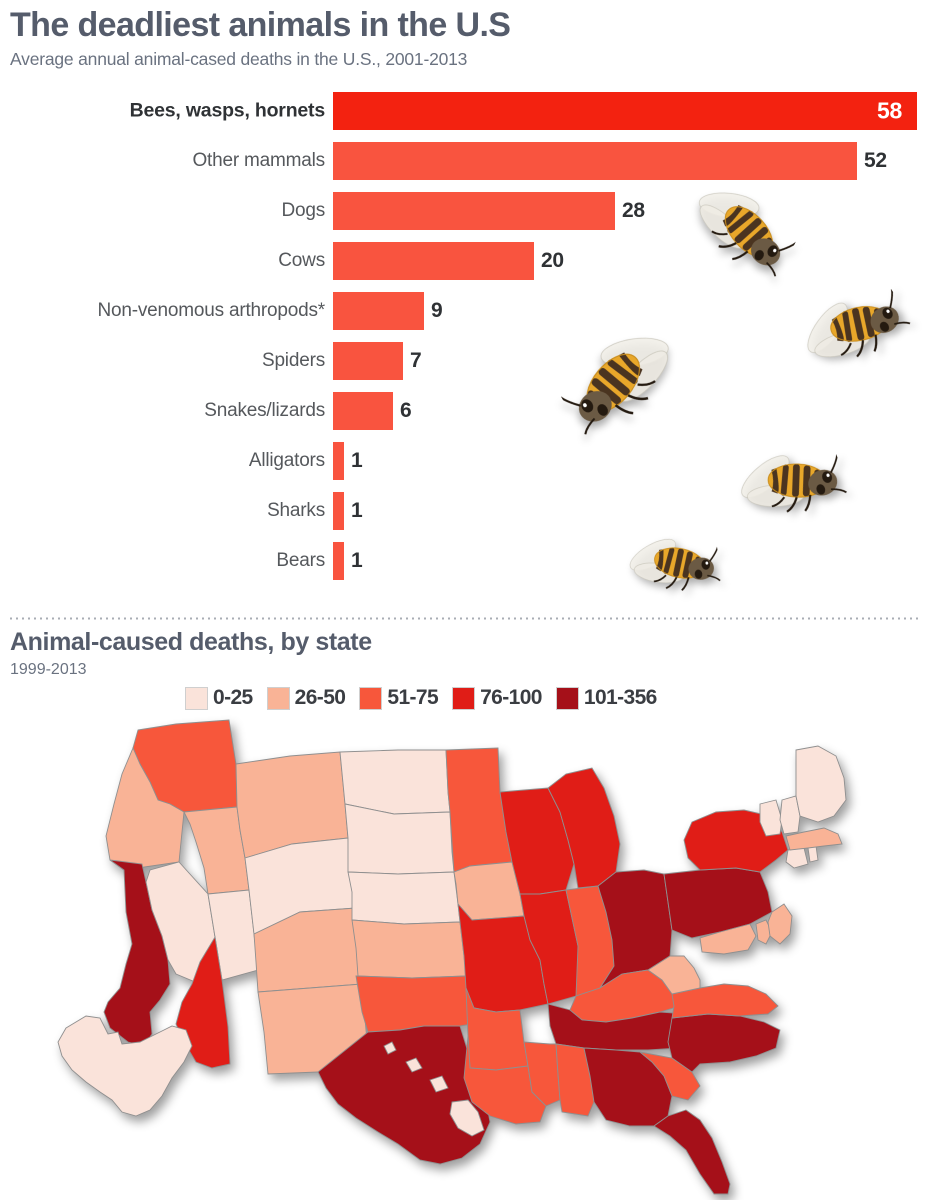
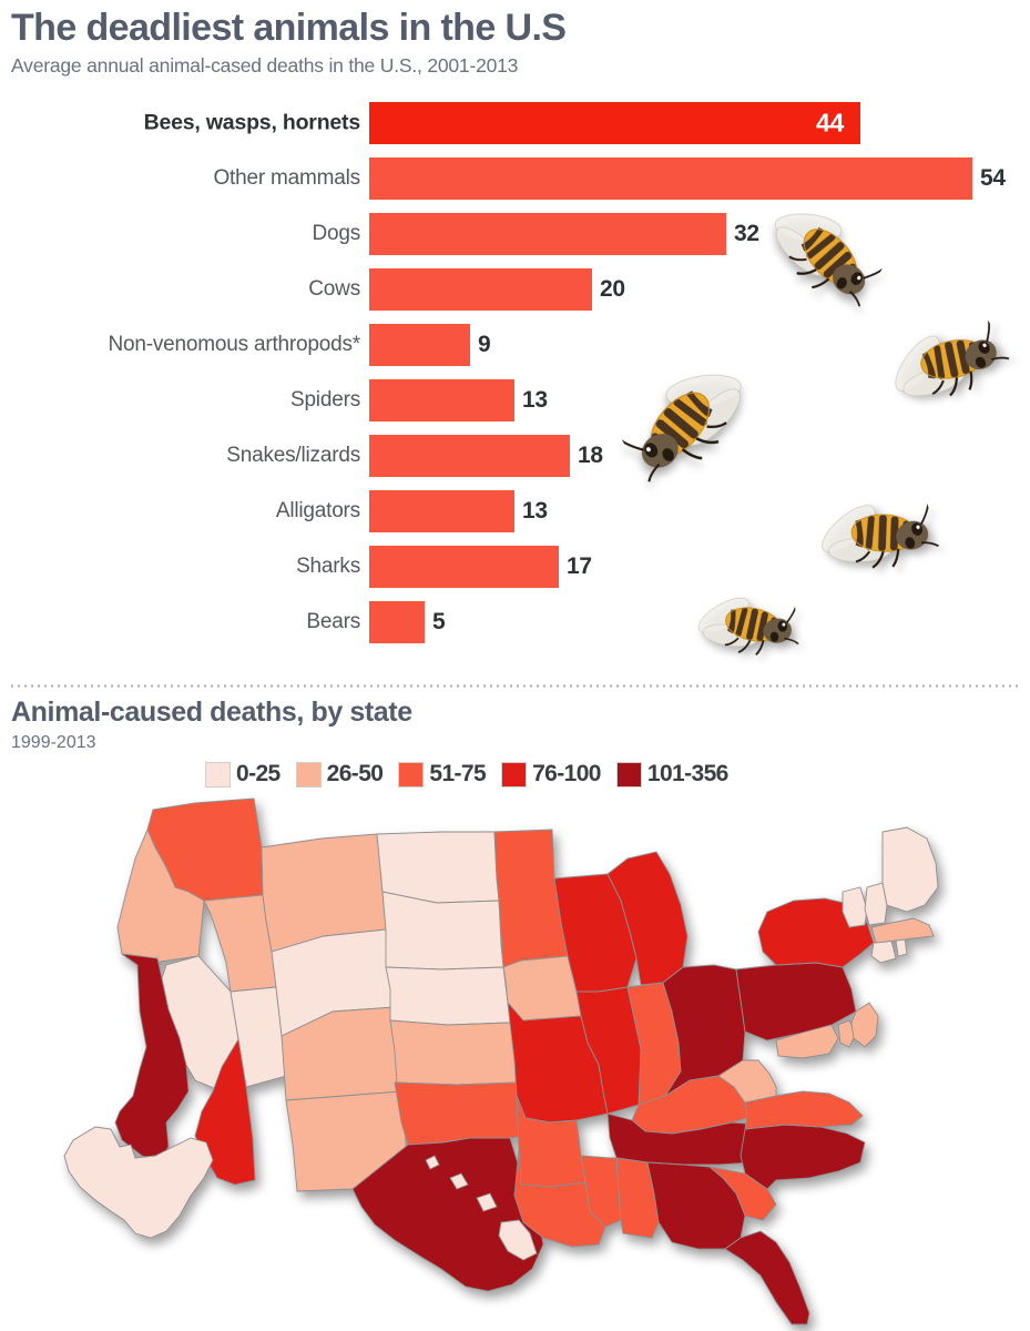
Bees, wasps, hornets: 58 -> 44
Other mammals: 52 -> 54
Dogs: 28 -> 32
Spiders: 7 -> 13
Snakes/lizards: 6 -> 18
Alligators: 1 -> 13
Sharks: 1 -> 17
Bears: 1 -> 5
